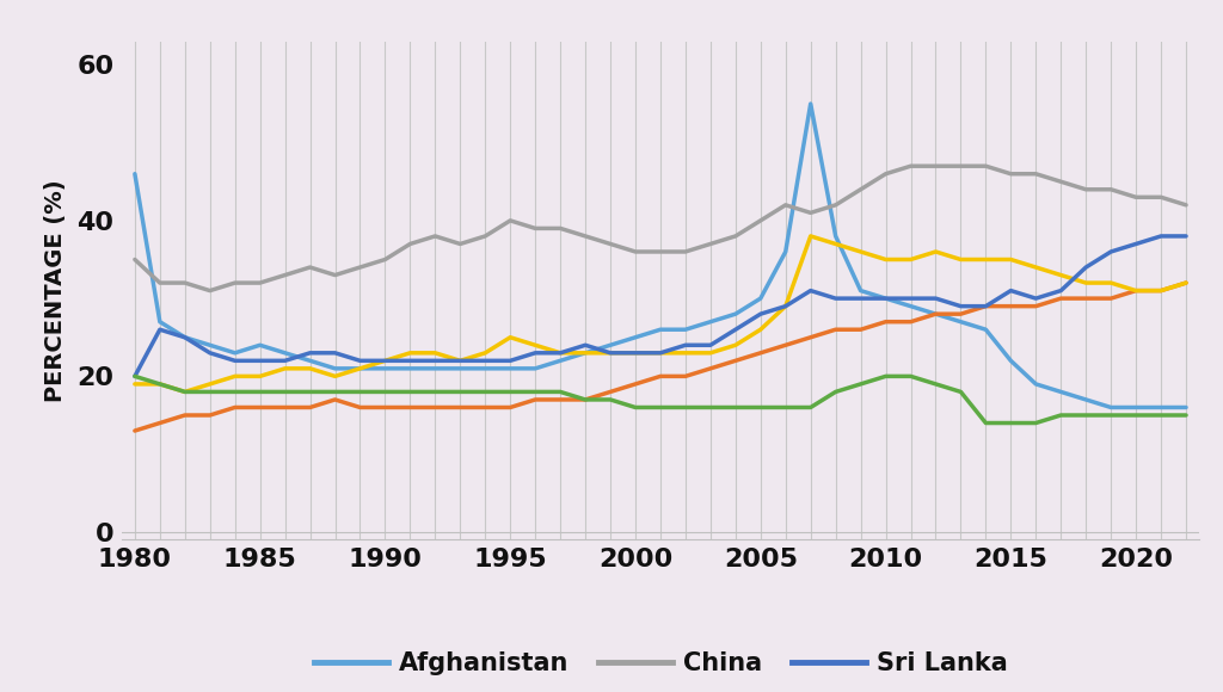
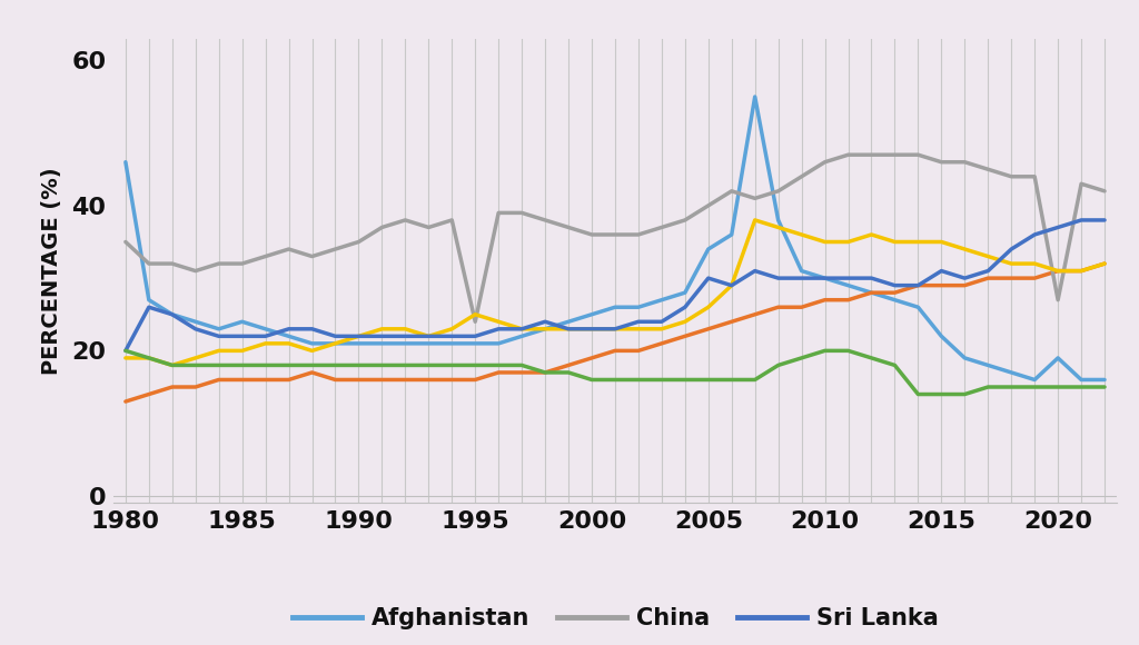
China/1995: 40 -> 24
Afghanistan/2005: 30 -> 34
Sri Lanka/2005: 28 -> 30
Afghanistan/2020: 16 -> 19
China/2020: 43 -> 27
